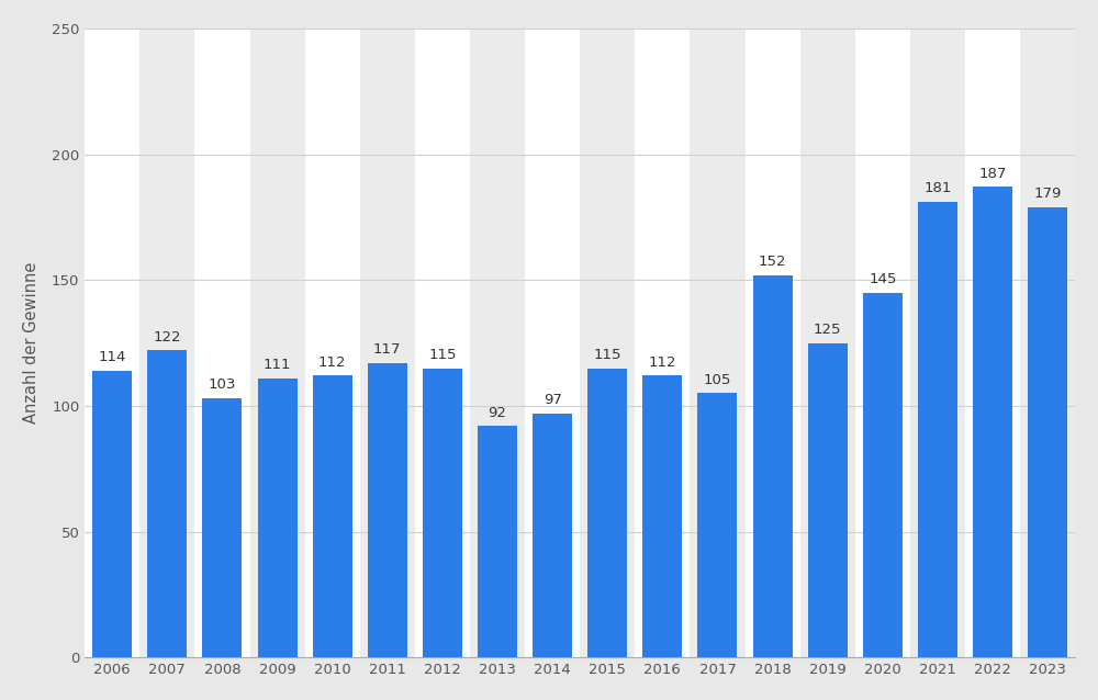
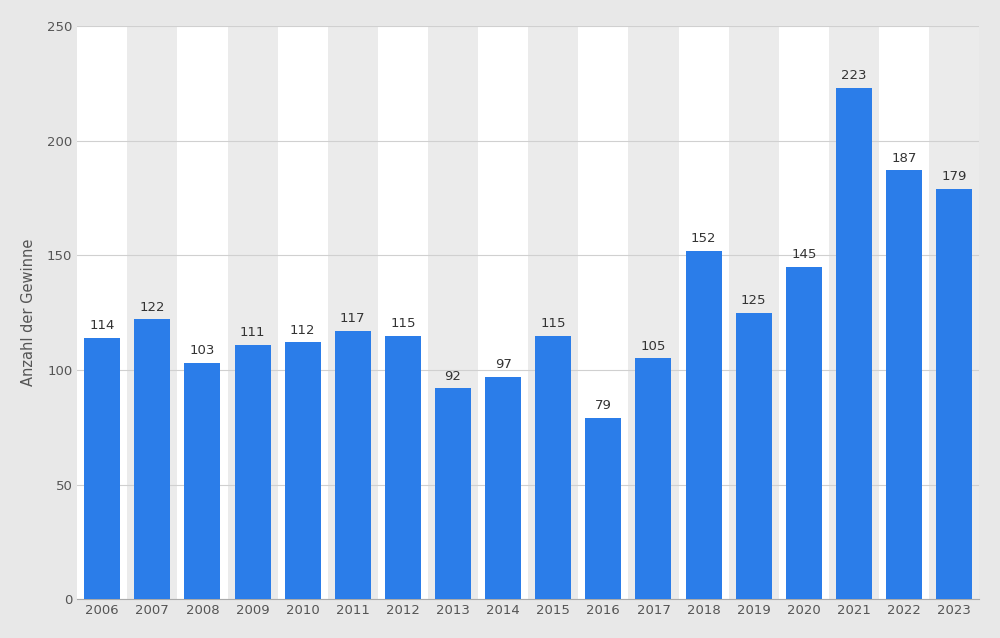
2016: 112 -> 79
2021: 181 -> 223
